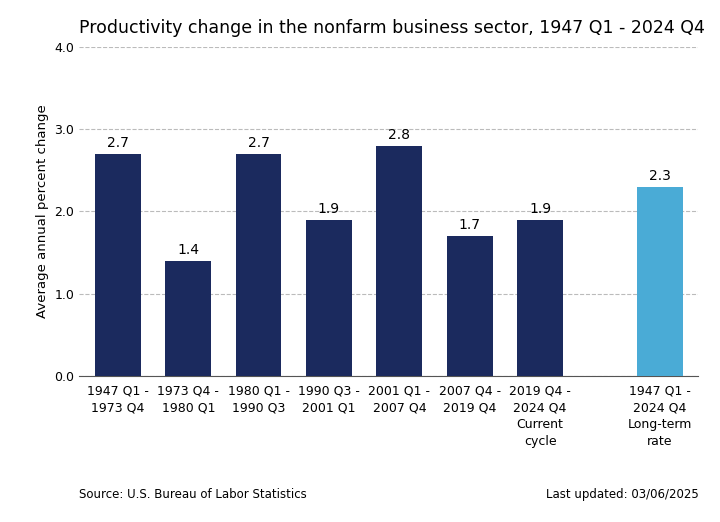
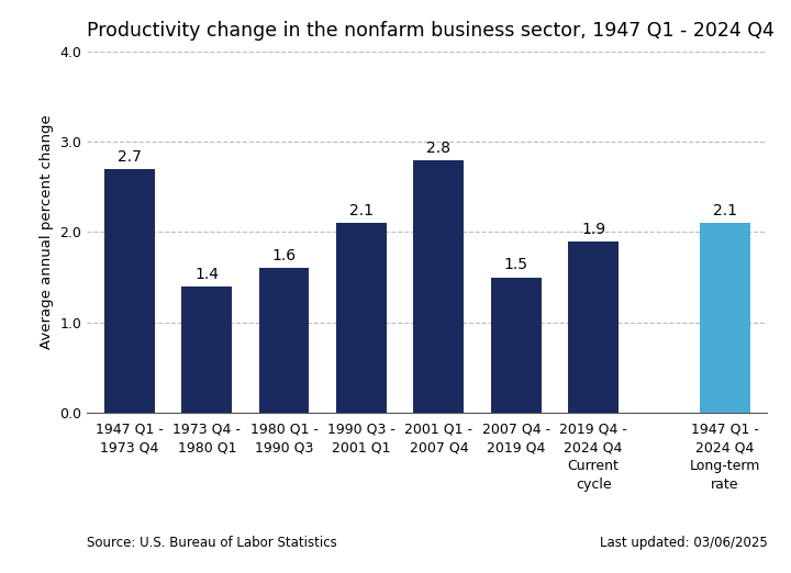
1980 Q1 - 1990 Q3: 2.7 -> 1.6
1990 Q3 - 2001 Q1: 1.9 -> 2.1
2007 Q4 - 2019 Q4: 1.7 -> 1.5
1947 Q1 - 2024 Q4 Long-term rate: 2.3 -> 2.1
